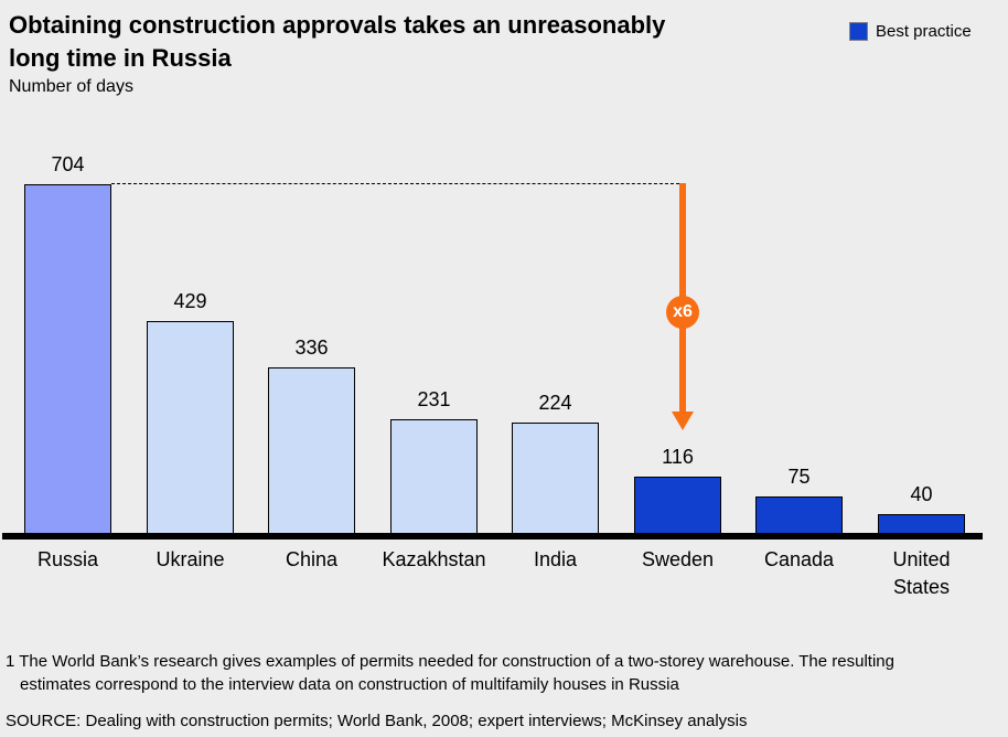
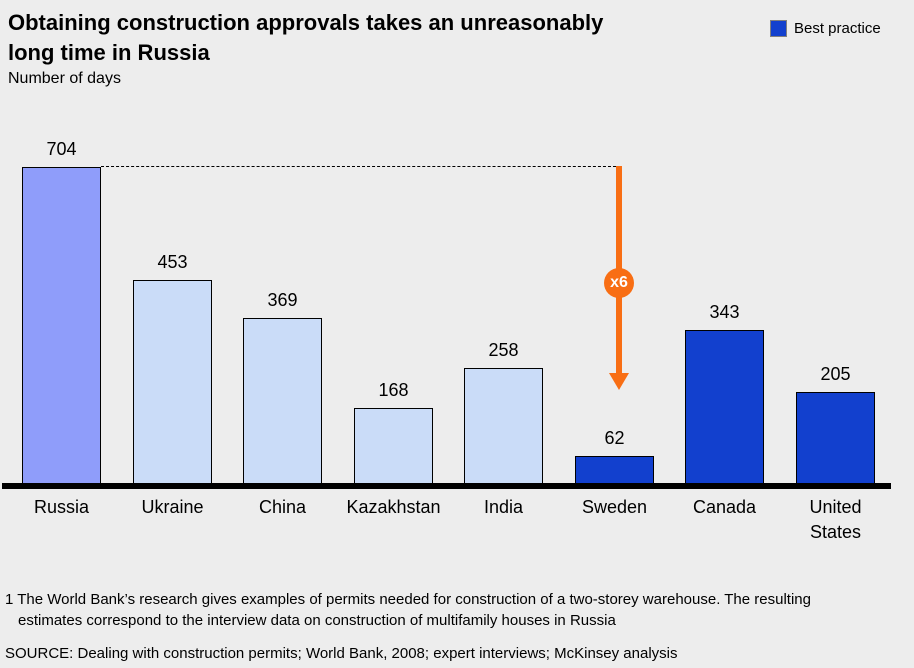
Ukraine: 429 -> 453
China: 336 -> 369
Kazakhstan: 231 -> 168
India: 224 -> 258
Sweden: 116 -> 62
Canada: 75 -> 343
United States: 40 -> 205
